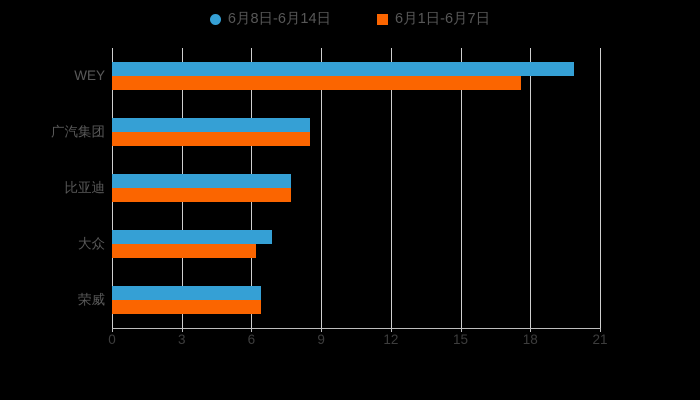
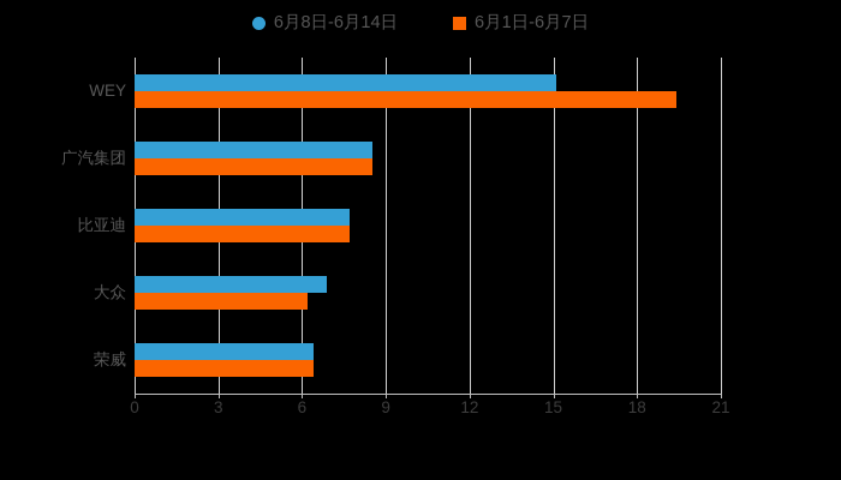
6月8日-6月14日/WEY: 19.9 -> 15.1
6月1日-6月7日/WEY: 17.6 -> 19.4
